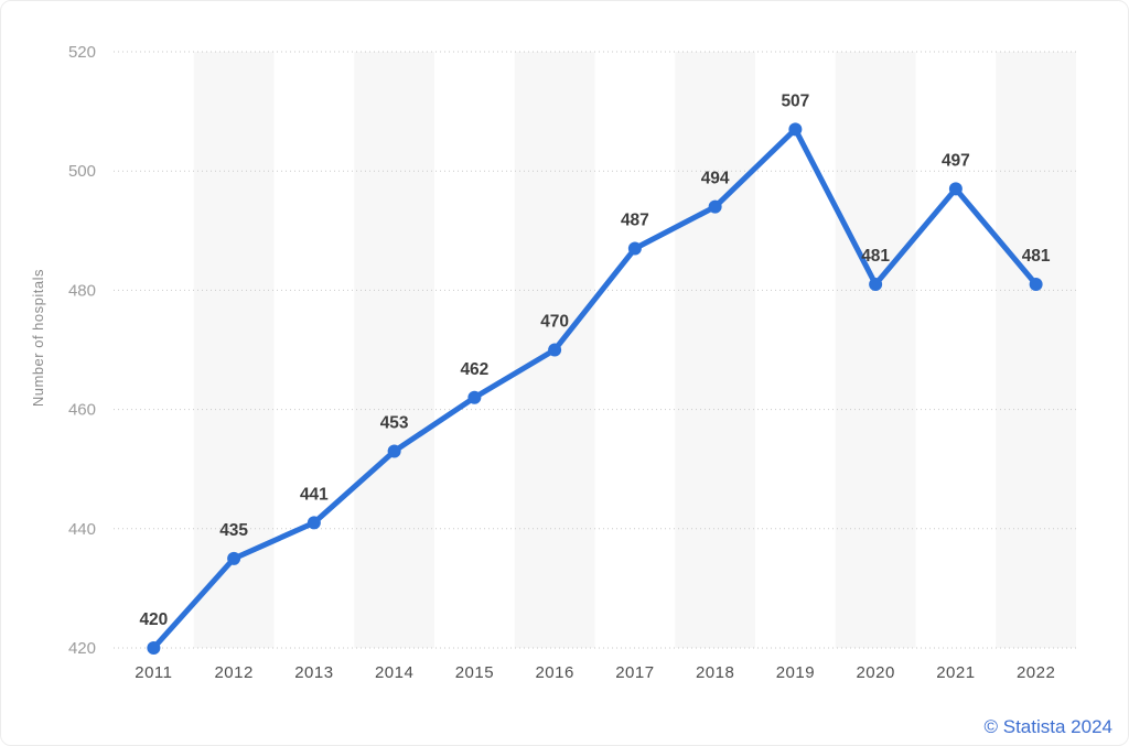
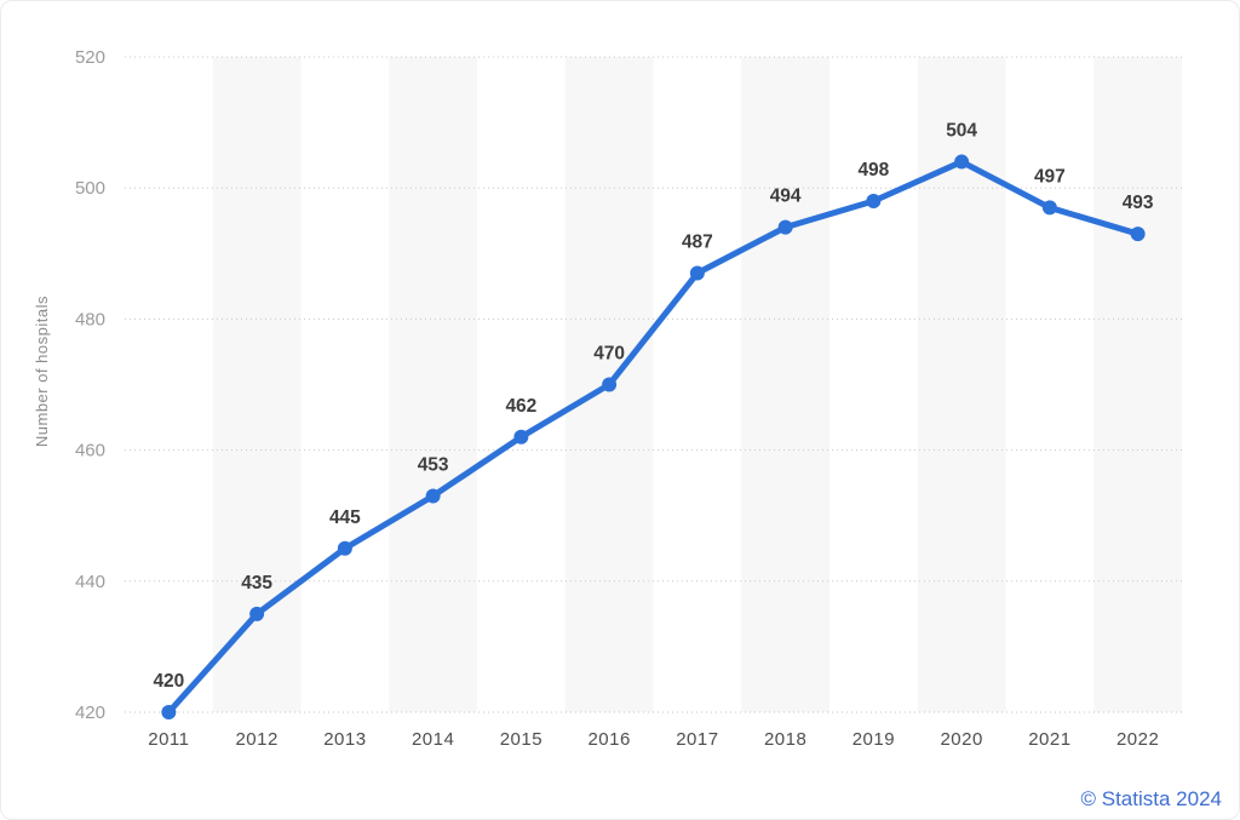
2013: 441 -> 445
2019: 507 -> 498
2020: 481 -> 504
2022: 481 -> 493
